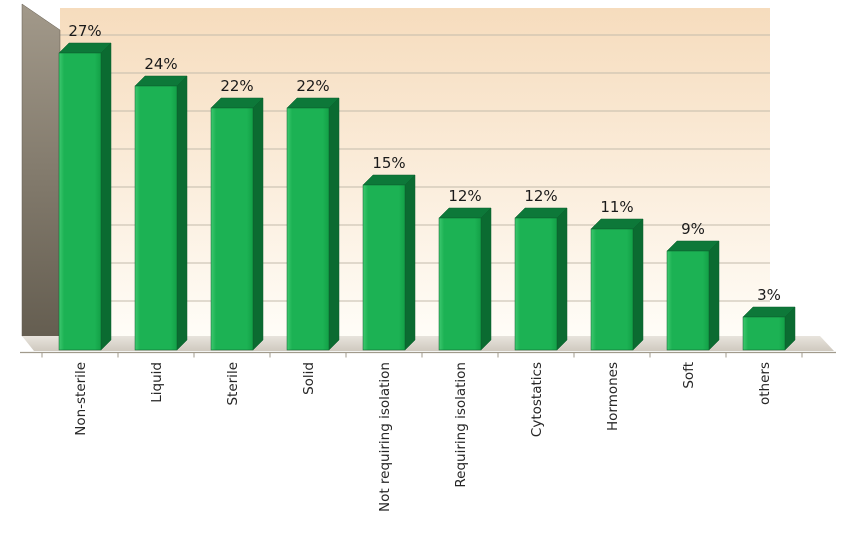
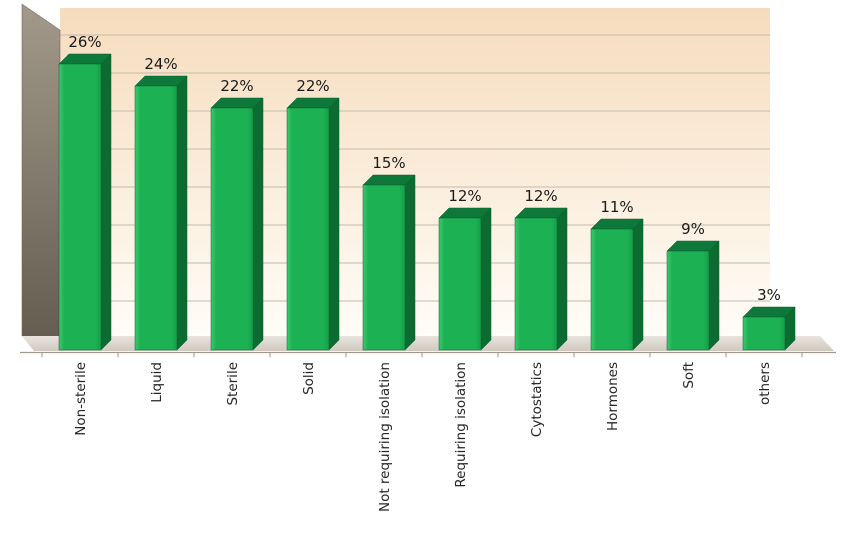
Non-sterile: 27% -> 26%
